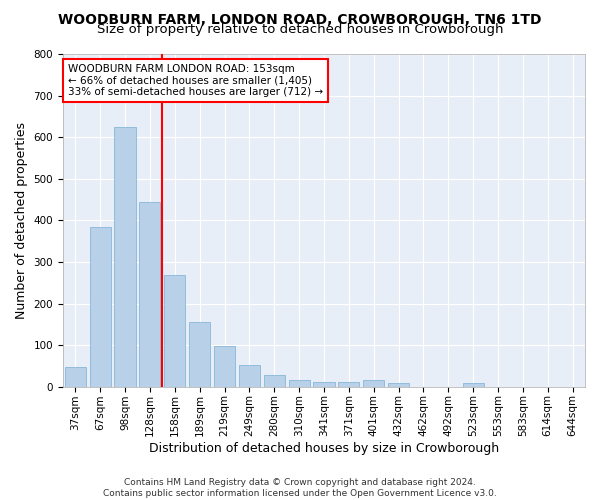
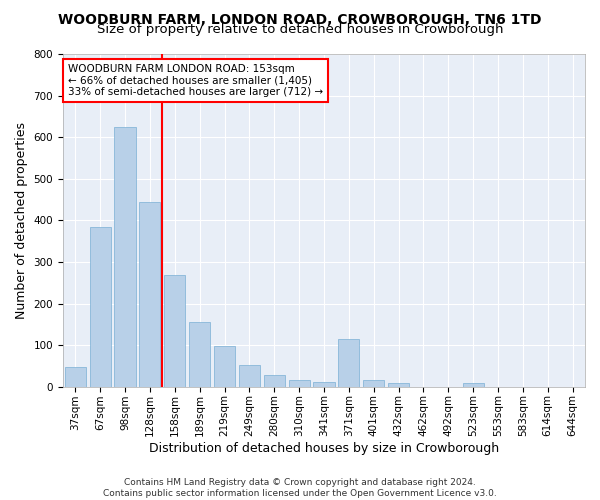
371sqm: 11 -> 115
